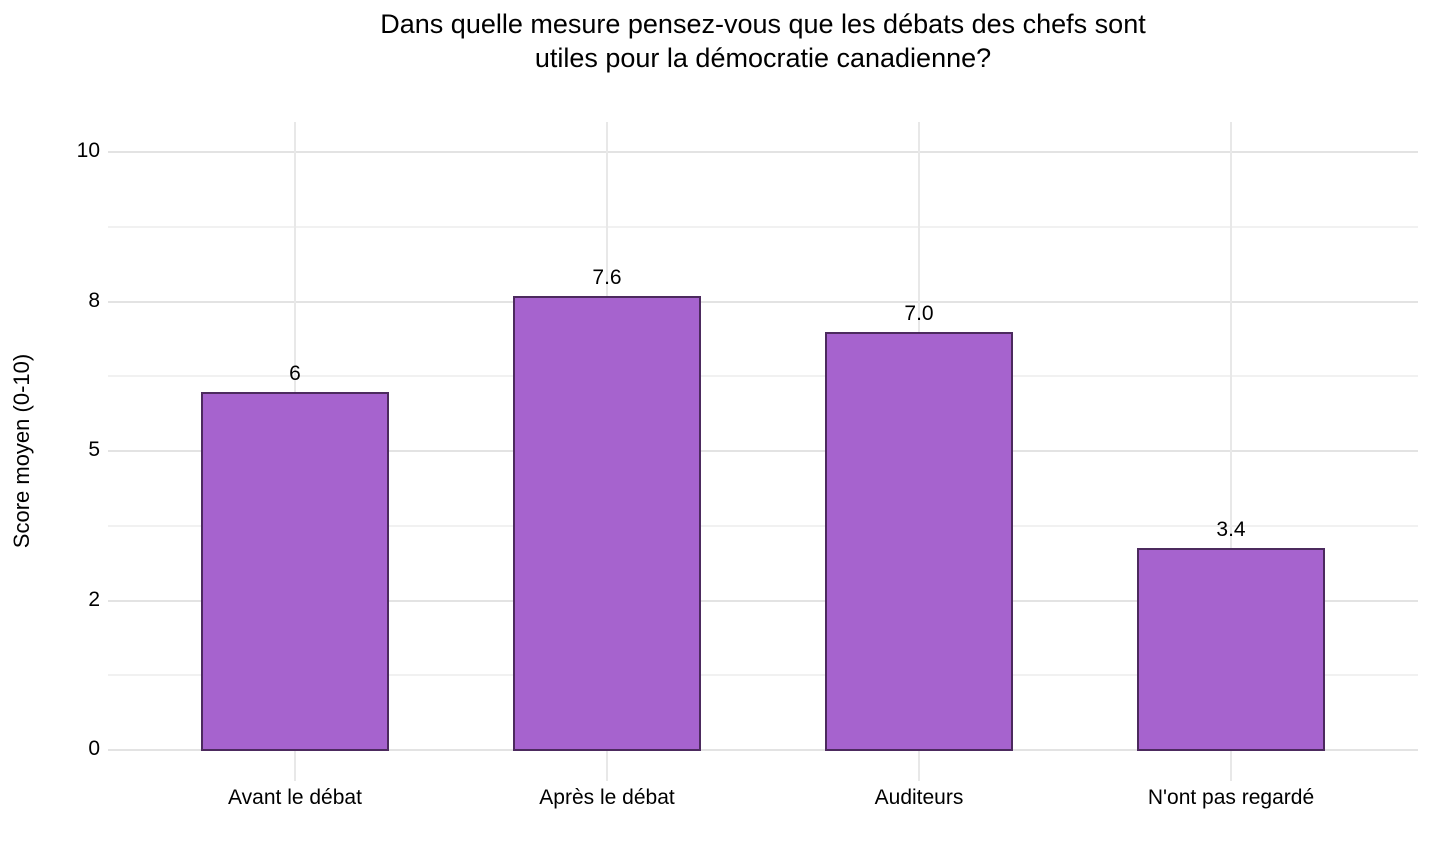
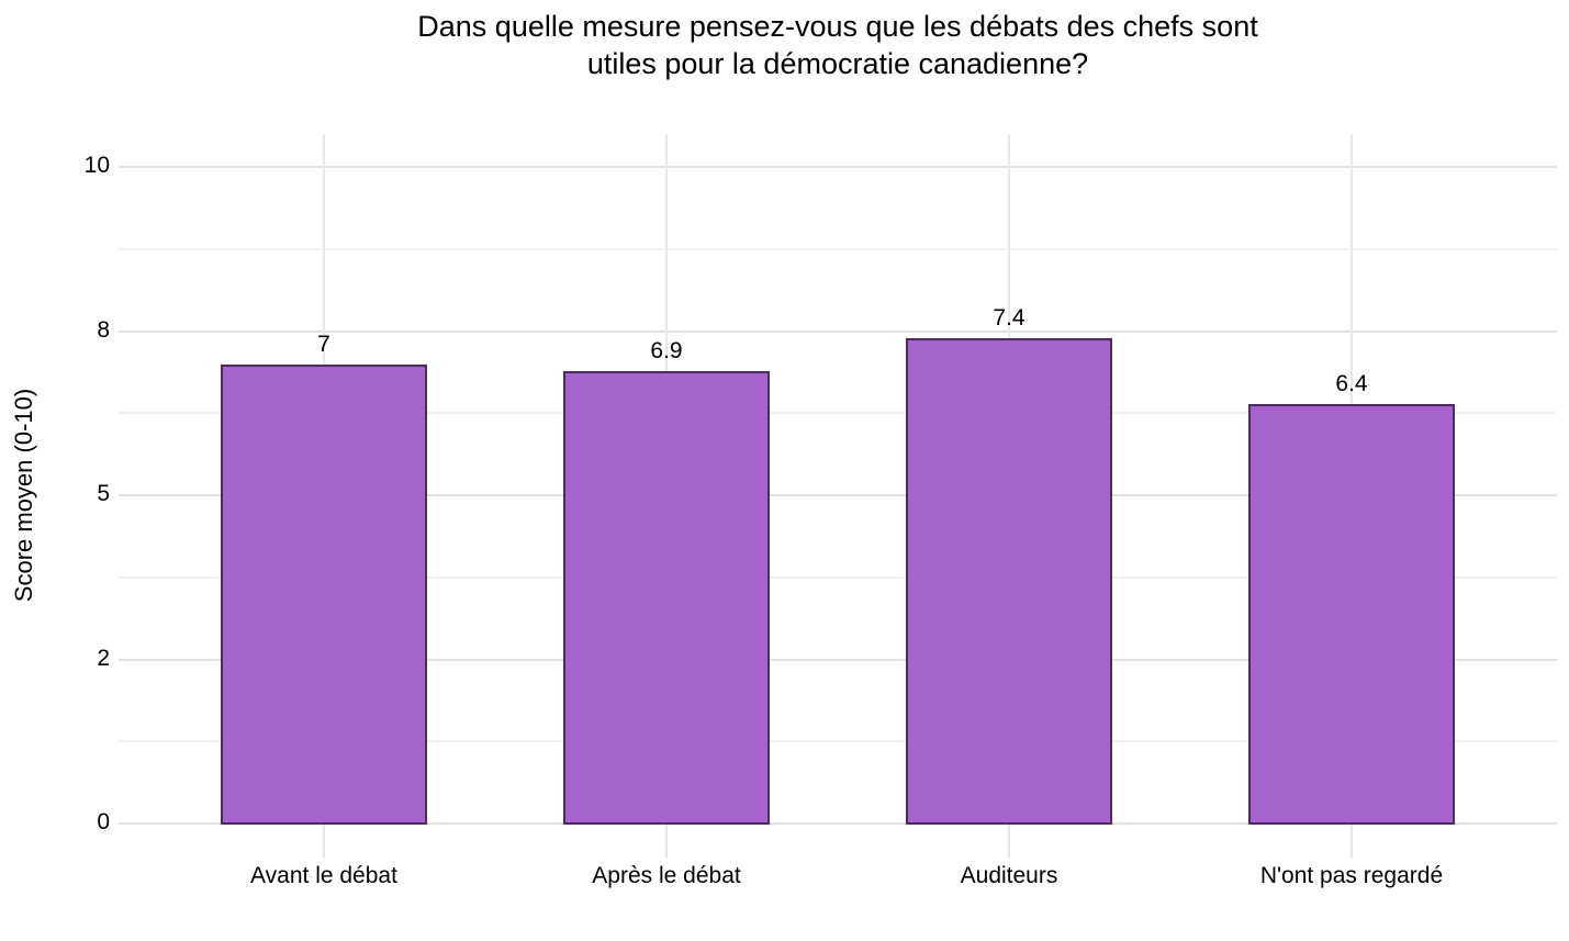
Avant le débat: 6 -> 7
Après le débat: 7.6 -> 6.9
Auditeurs: 7.0 -> 7.4
N'ont pas regardé: 3.4 -> 6.4
